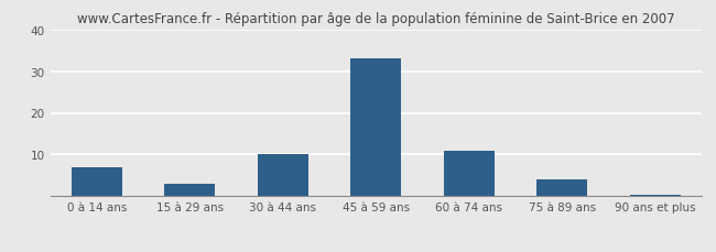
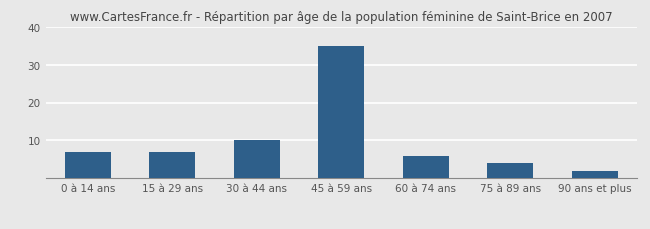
15 à 29 ans: 3.0 -> 7.0
45 à 59 ans: 33.0 -> 35.0
60 à 74 ans: 11.0 -> 6.0
90 ans et plus: 0.5 -> 2.0
